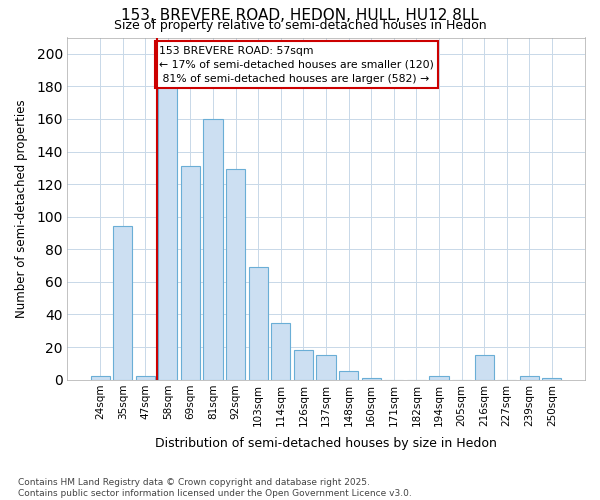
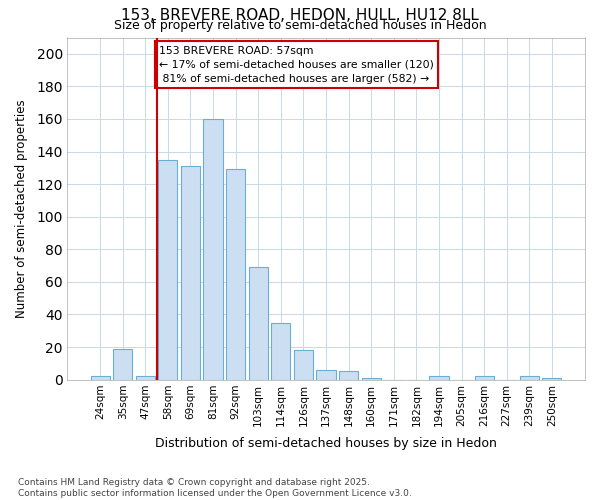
35sqm: 94 -> 19
58sqm: 180 -> 135
137sqm: 15 -> 6
216sqm: 15 -> 2
